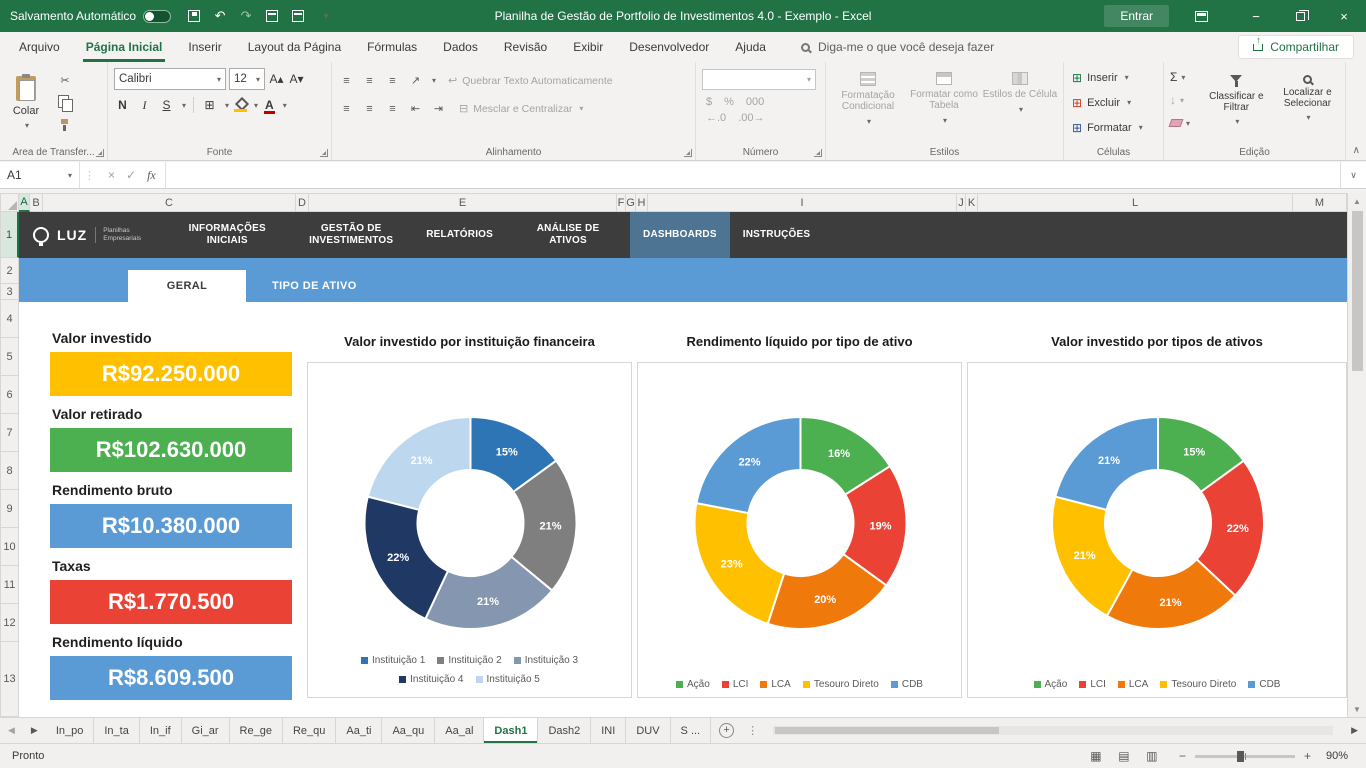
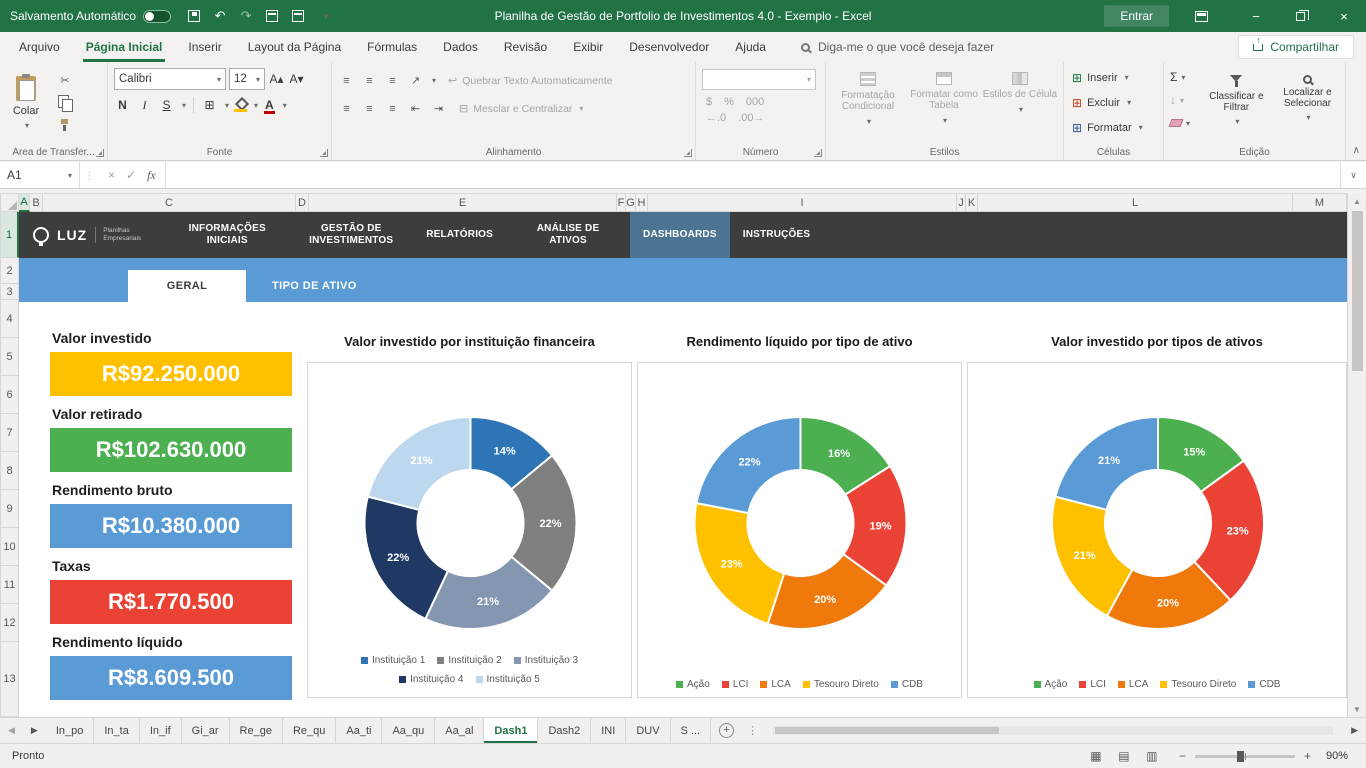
Valor investido por instituição financeira/Instituição 1: 15% -> 14%
Valor investido por instituição financeira/Instituição 2: 21% -> 22%
Valor investido por tipos de ativos/LCI: 22% -> 23%
Valor investido por tipos de ativos/LCA: 21% -> 20%
